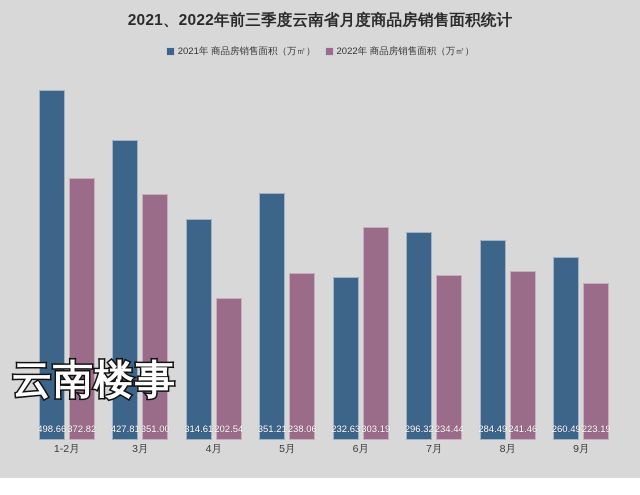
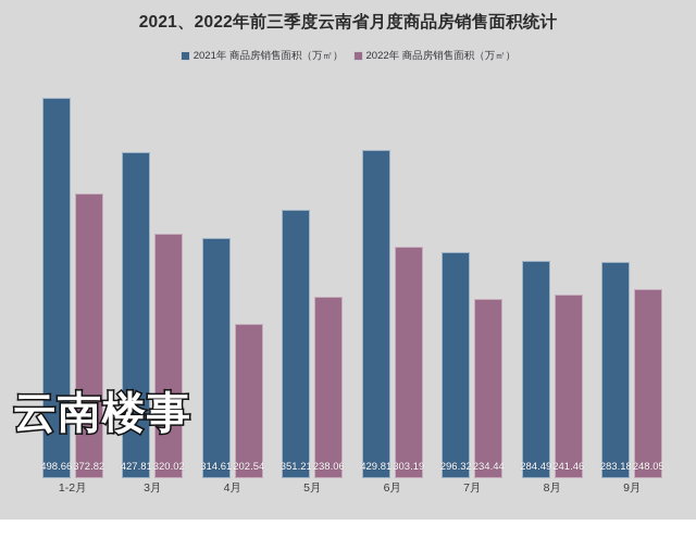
2022年 商品房销售面积（万㎡）/3月: 351.00 -> 320.02
2021年 商品房销售面积（万㎡）/6月: 232.63 -> 429.81
2021年 商品房销售面积（万㎡）/9月: 260.49 -> 283.18
2022年 商品房销售面积（万㎡）/9月: 223.19 -> 248.05
